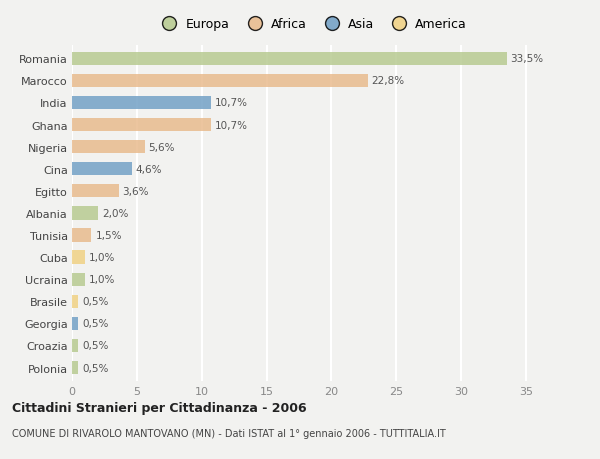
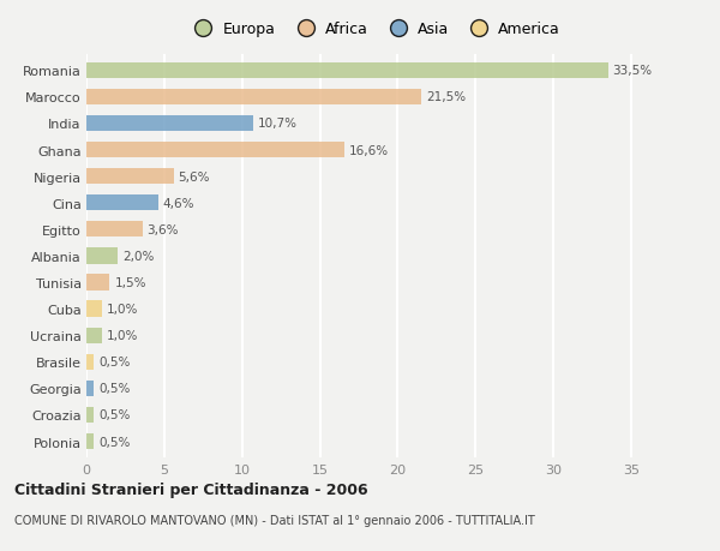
Marocco: 22,8% -> 21,5%
Ghana: 10,7% -> 16,6%
